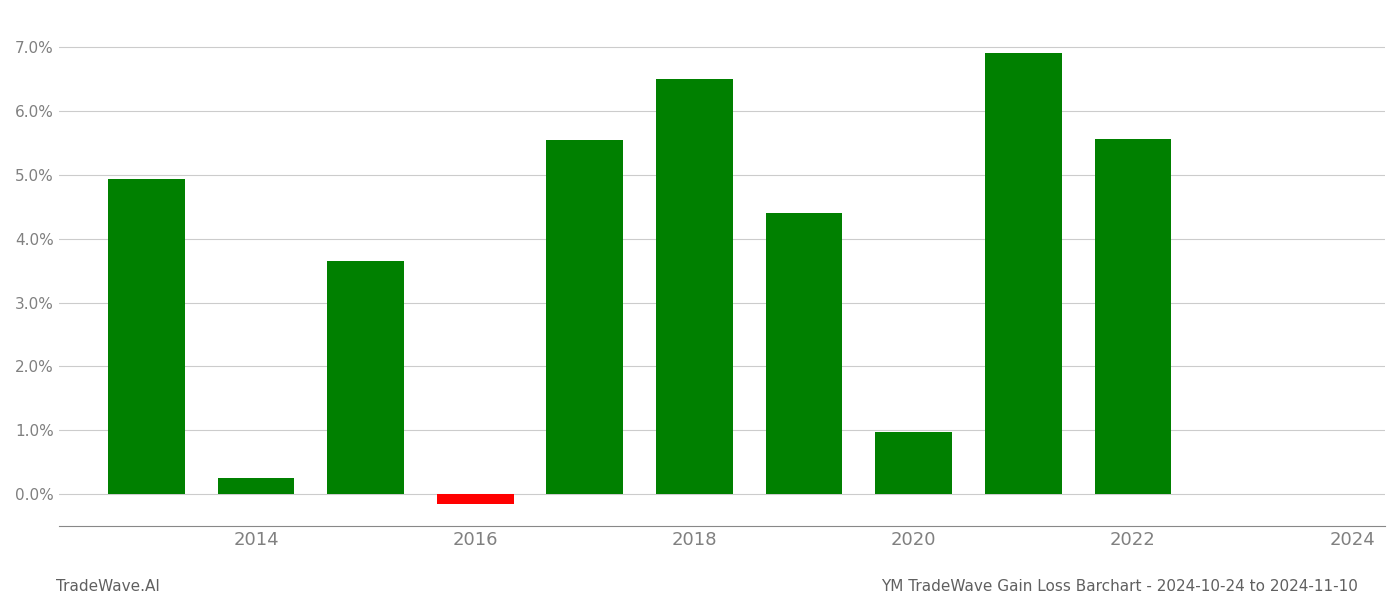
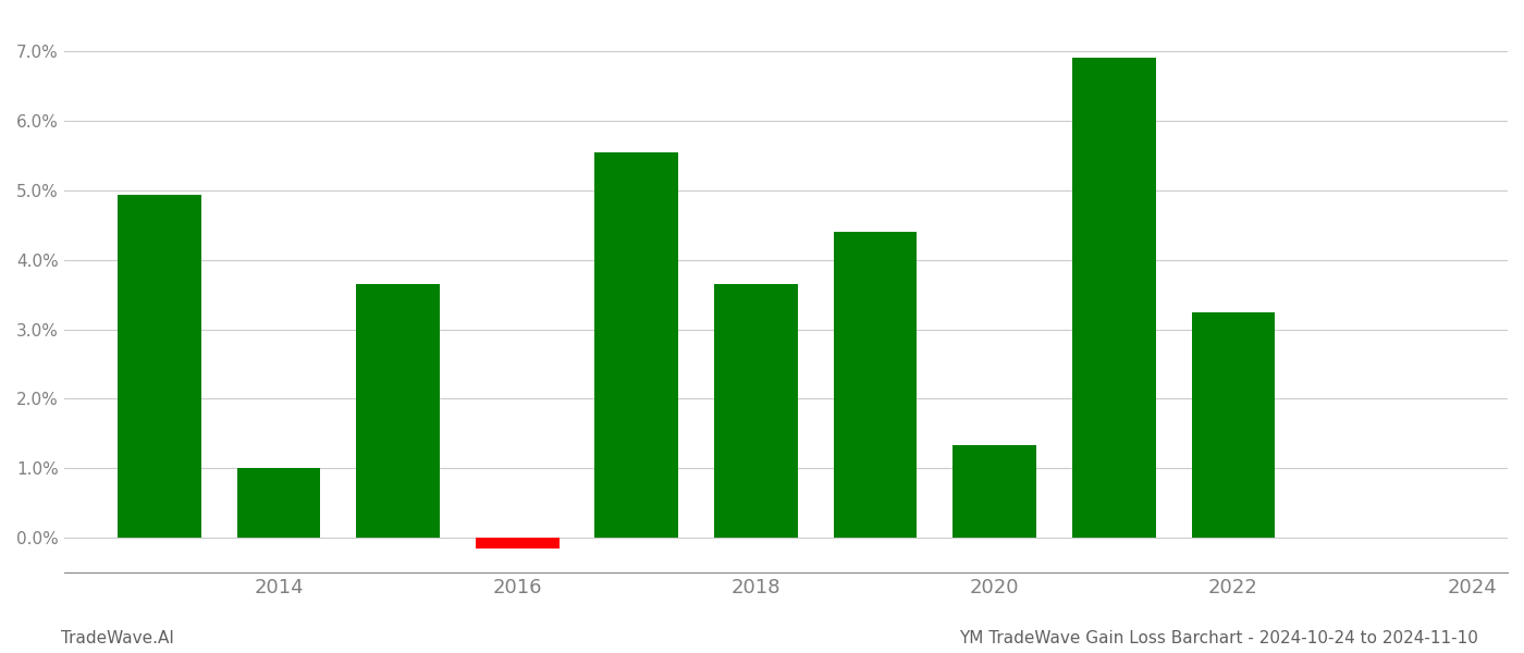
2014: 0.26% -> 1.00%
2018: 6.50% -> 3.65%
2020: 0.98% -> 1.33%
2022: 5.56% -> 3.25%
